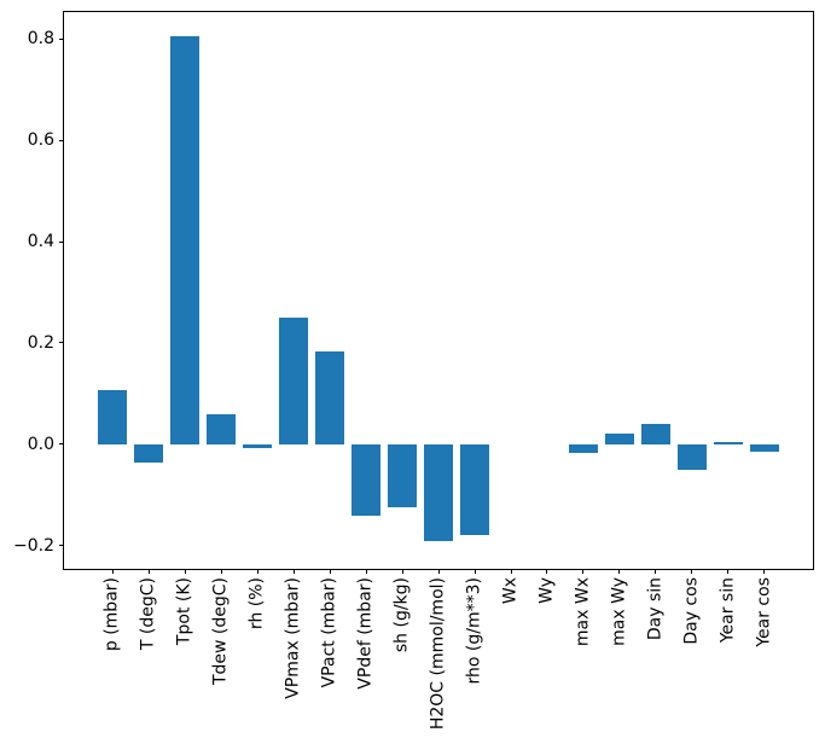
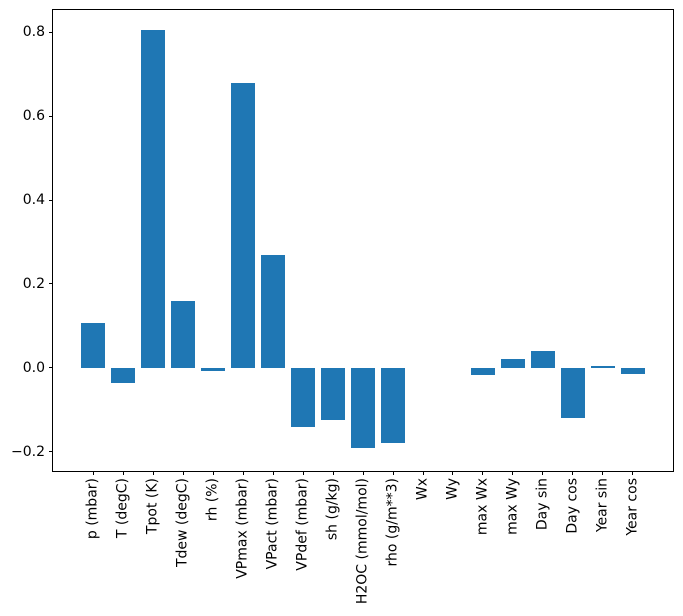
Tdew (degC): 0.06 -> 0.16
VPmax (mbar): 0.25 -> 0.68
VPact (mbar): 0.18 -> 0.27
Day cos: -0.05 -> -0.12
